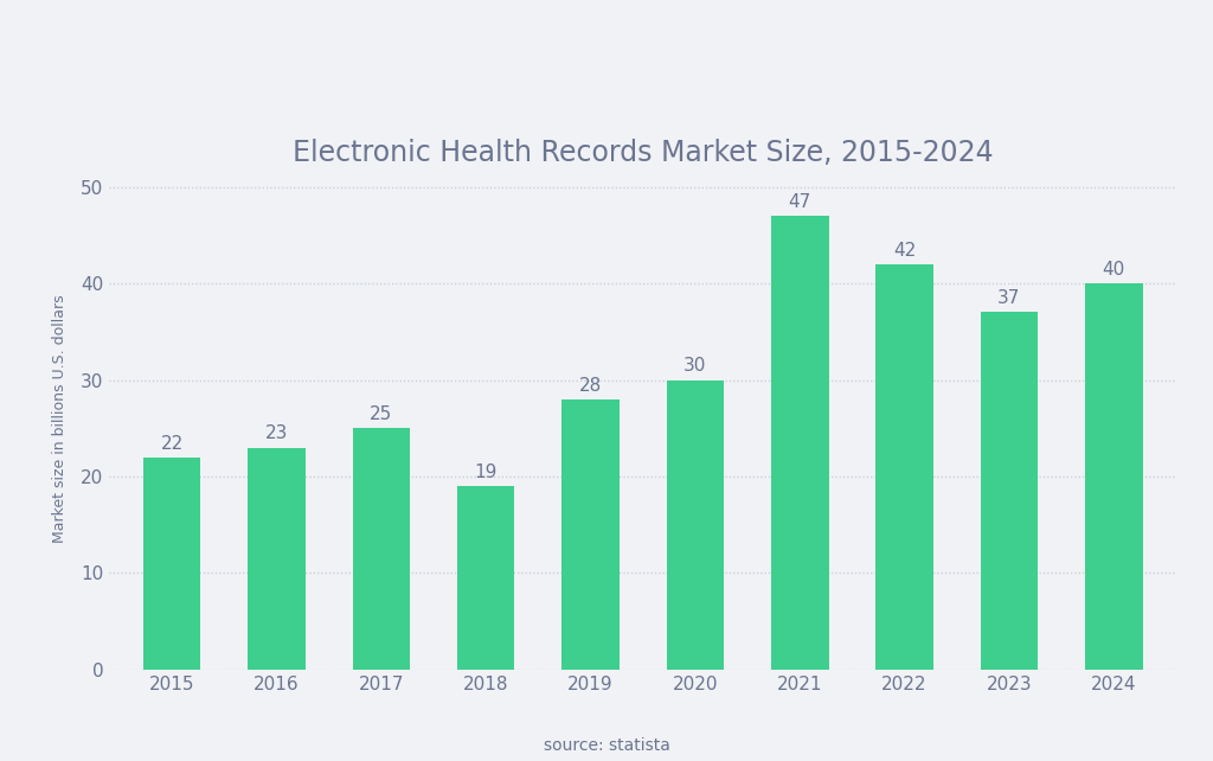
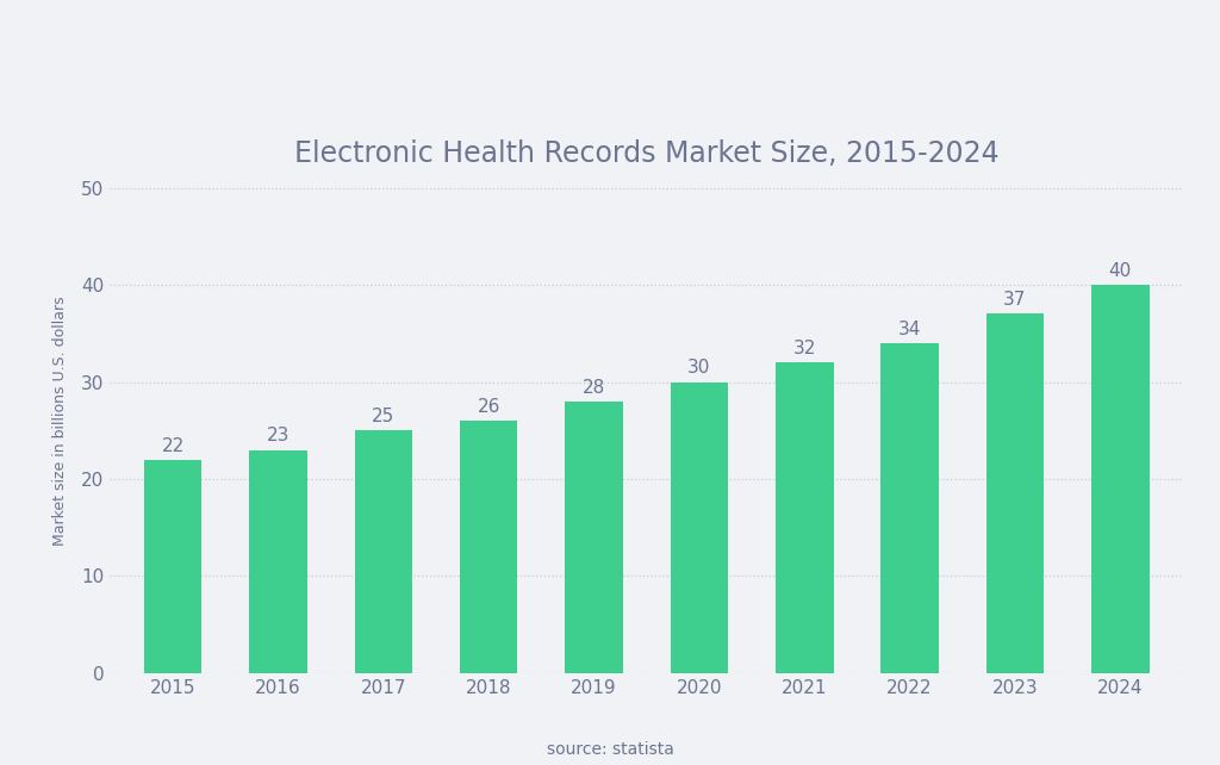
2018: 19 -> 26
2021: 47 -> 32
2022: 42 -> 34
